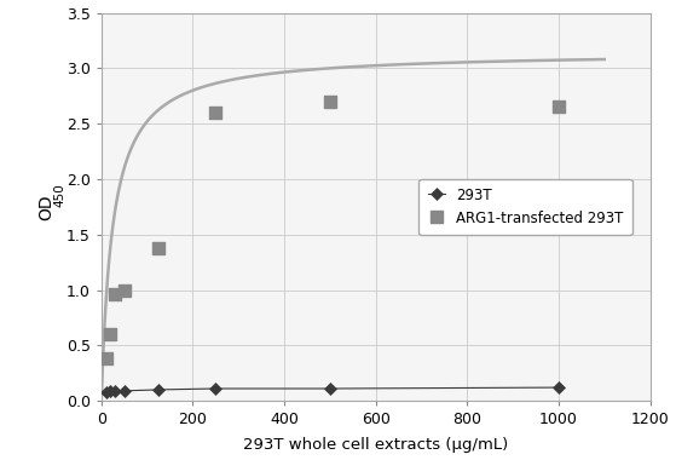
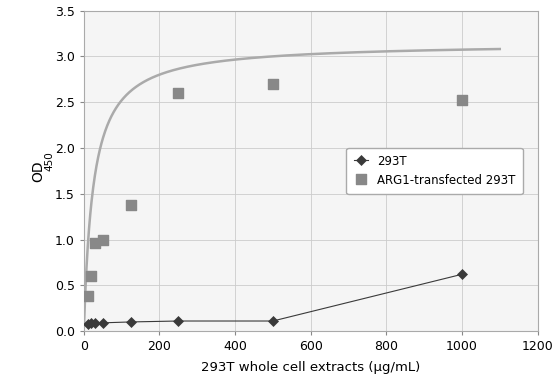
293T/1000: 0.12 -> 0.62
ARG1-transfected 293T/1000: 2.65 -> 2.52
